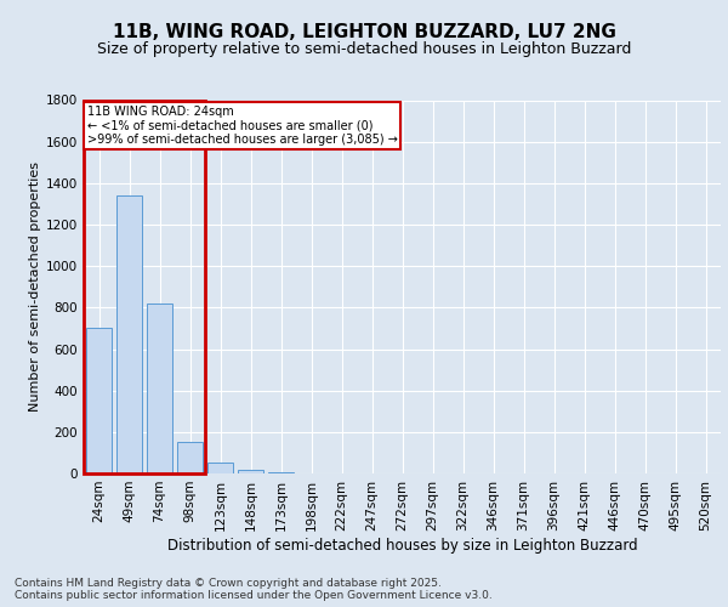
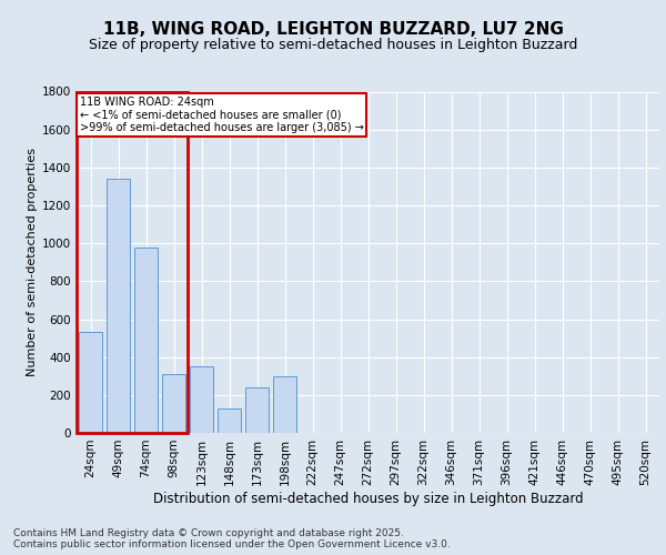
24sqm: 700 -> 530
74sqm: 820 -> 980
98sqm: 150 -> 310
123sqm: 60 -> 350
148sqm: 20 -> 130
173sqm: 10 -> 240
198sqm: 0 -> 300
